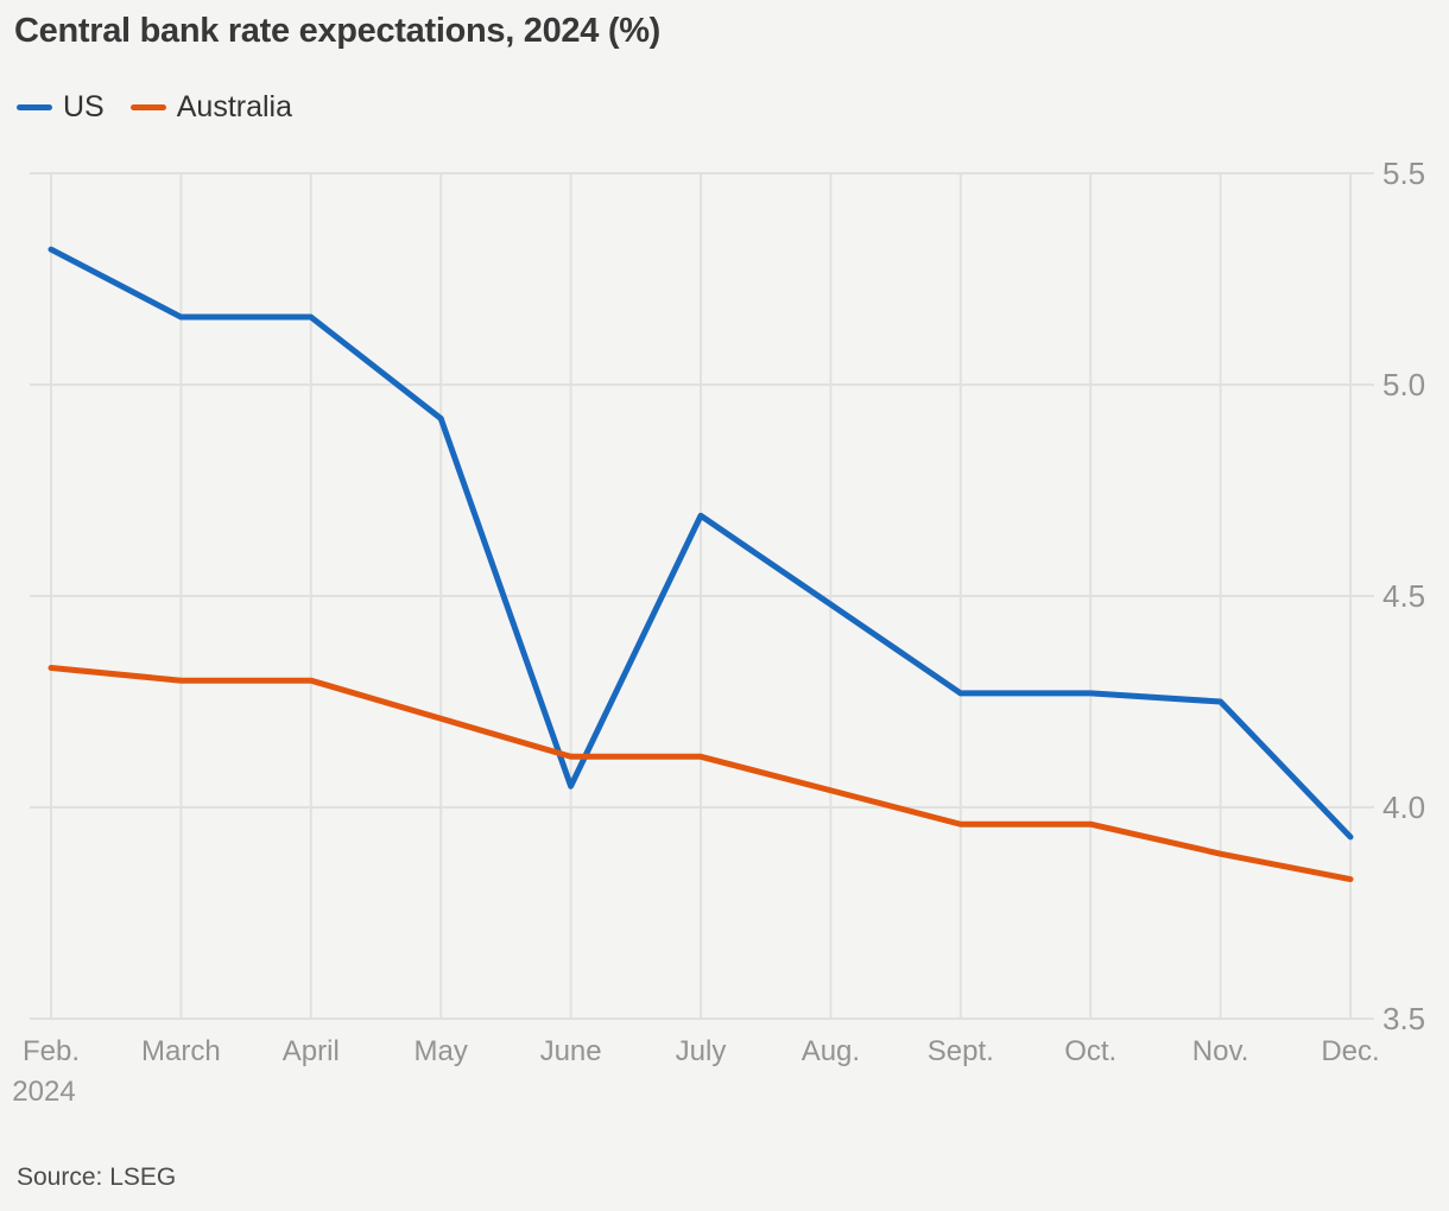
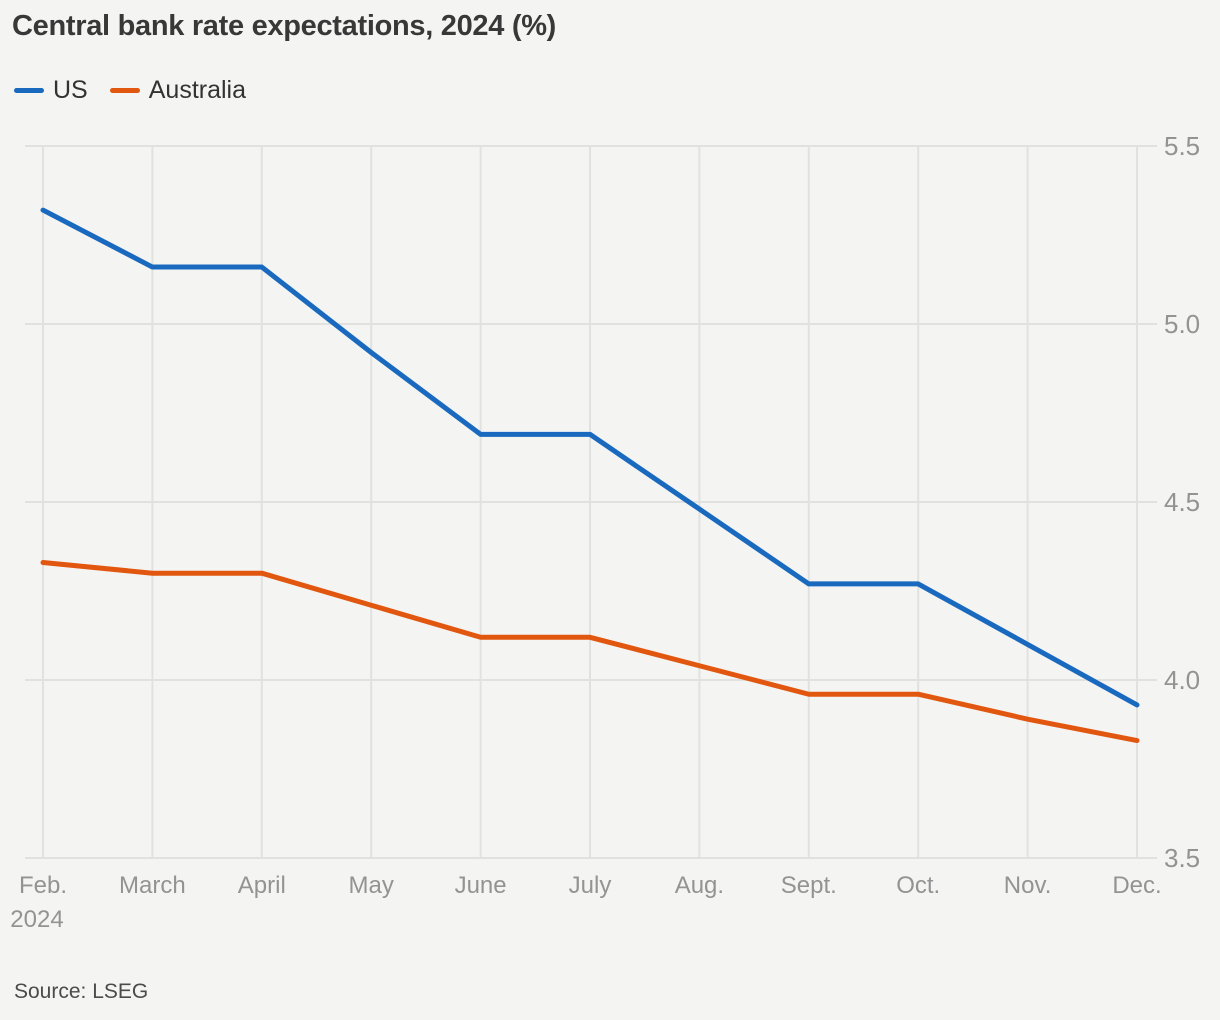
US/June: 4.05 -> 4.69
US/Nov.: 4.25 -> 4.10
